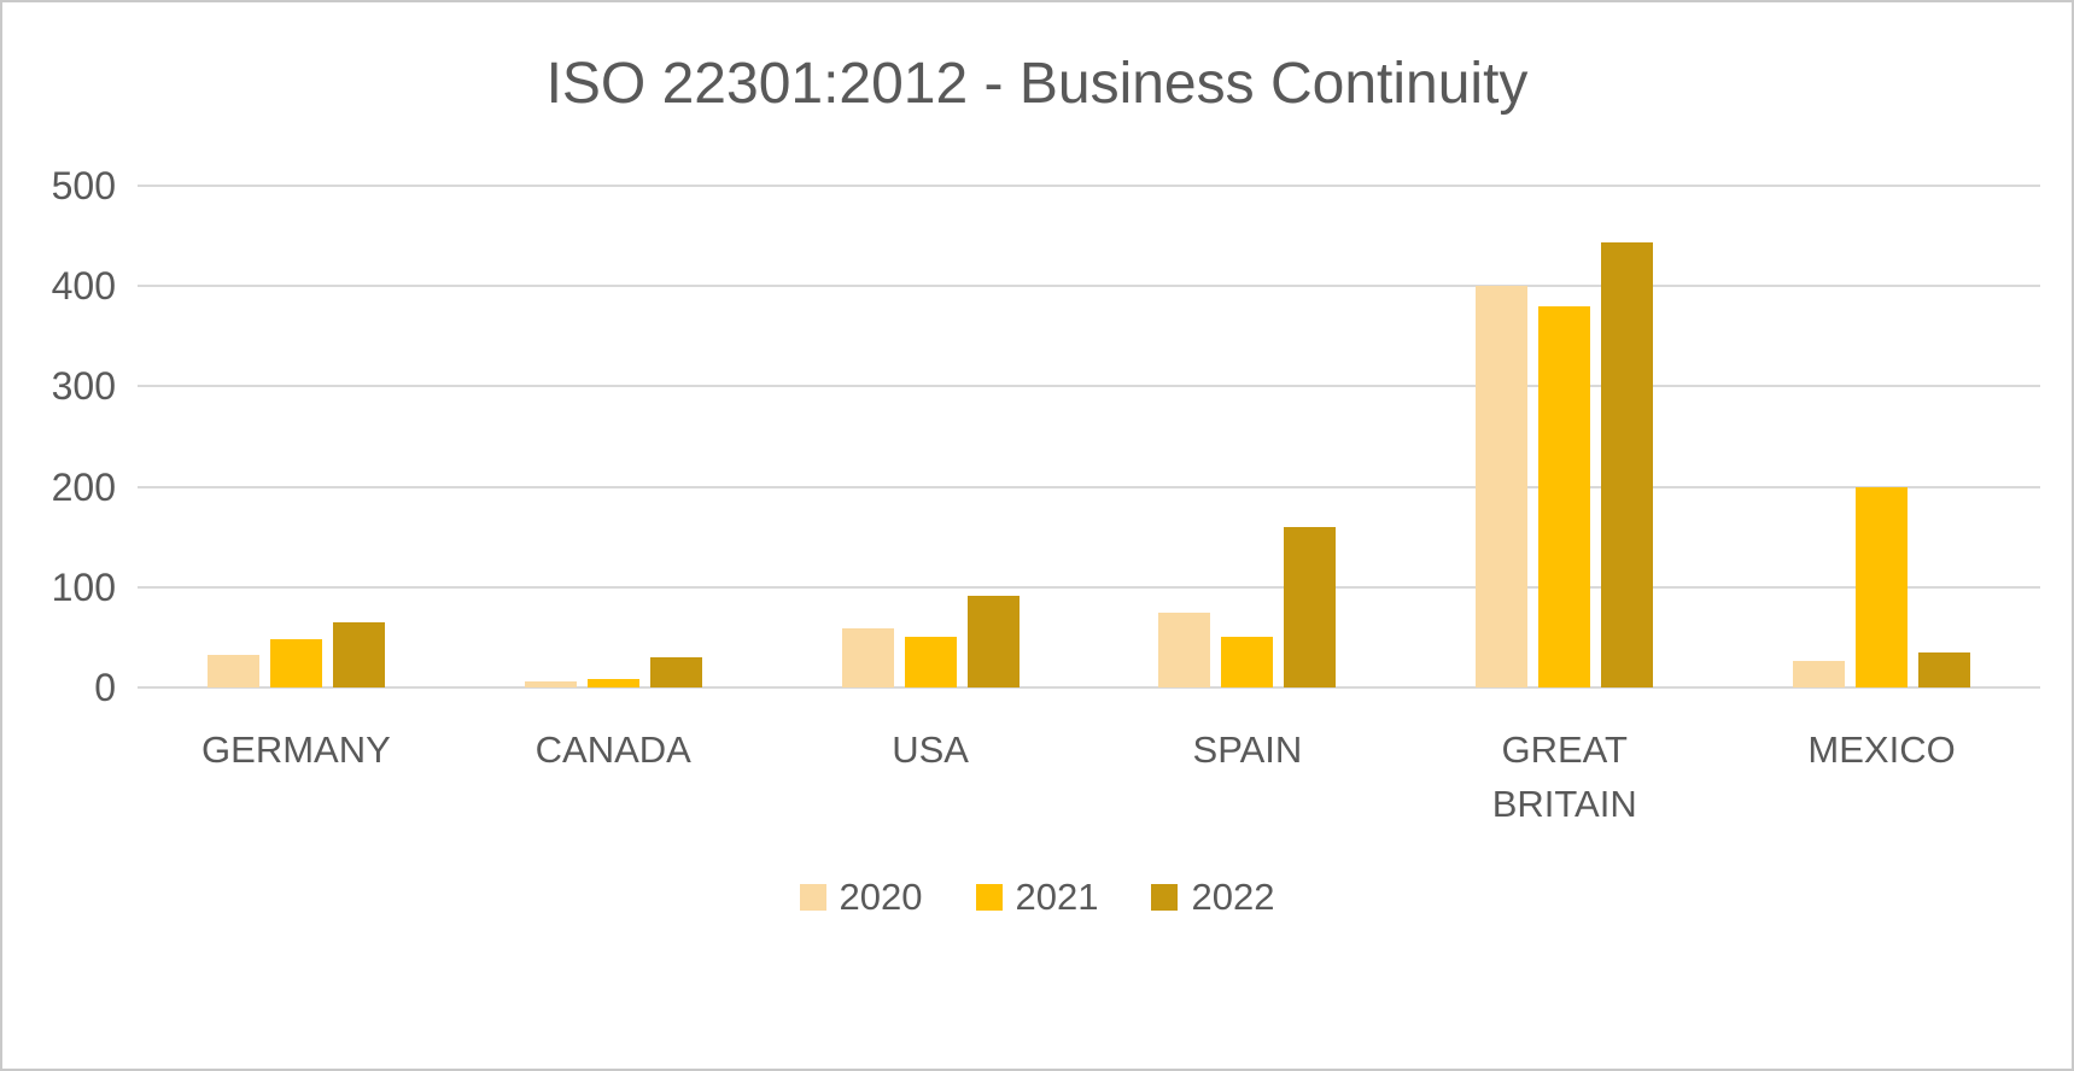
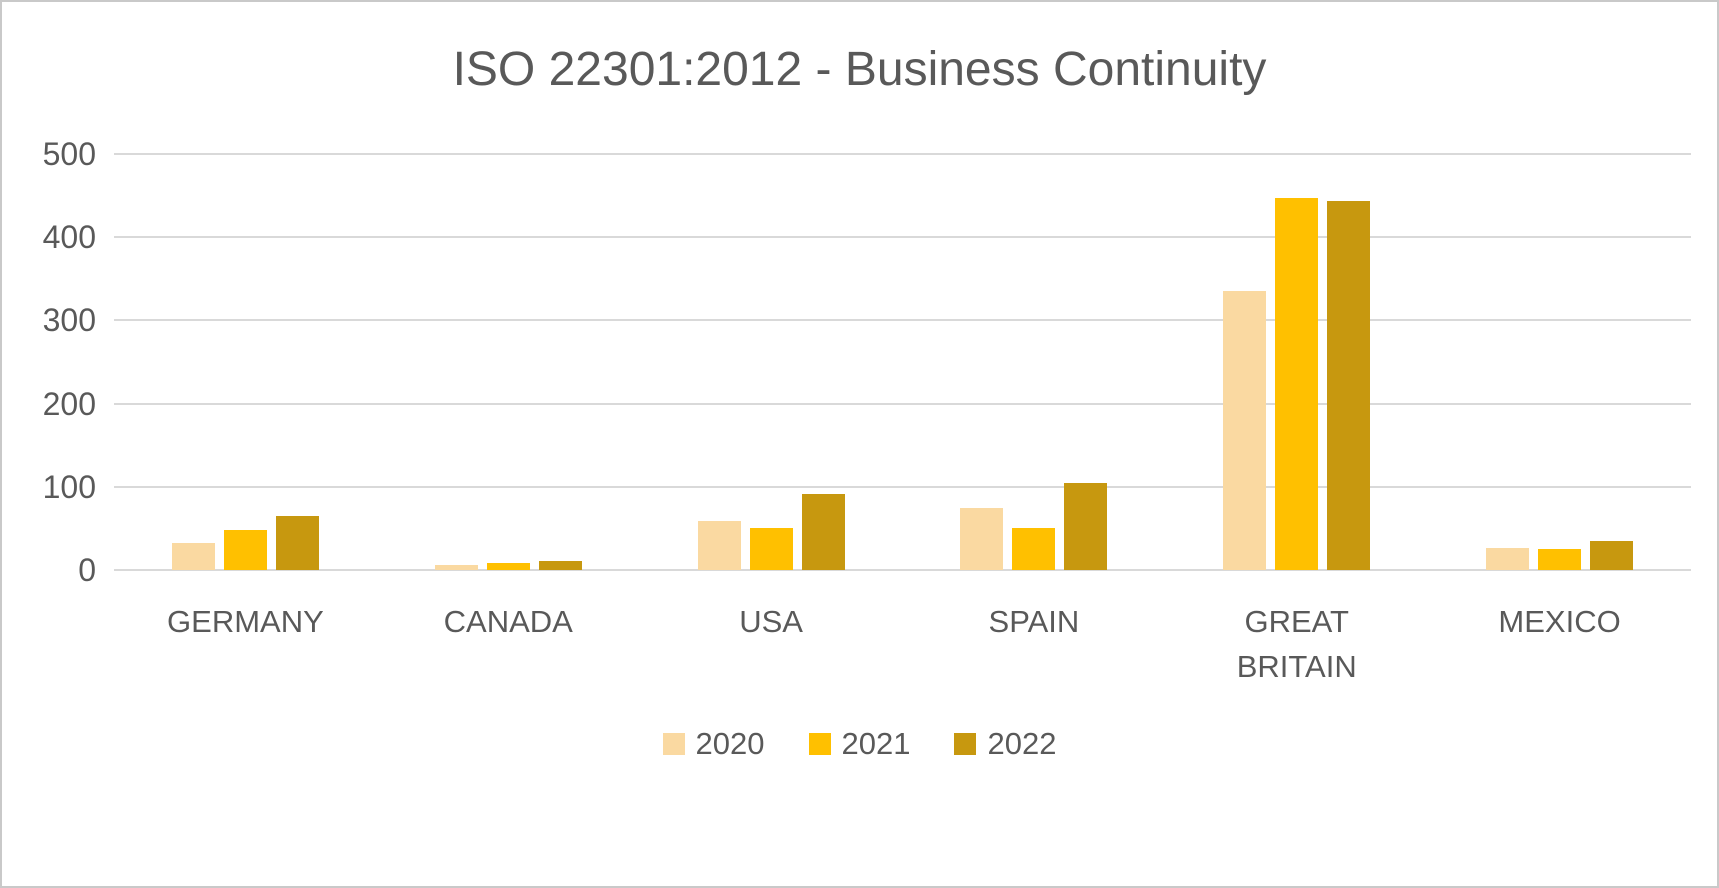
2022/CANADA: 30 -> 10
2022/SPAIN: 160 -> 100
2020/GREAT BRITAIN: 400 -> 340
2021/GREAT BRITAIN: 380 -> 450
2021/MEXICO: 200 -> 20
